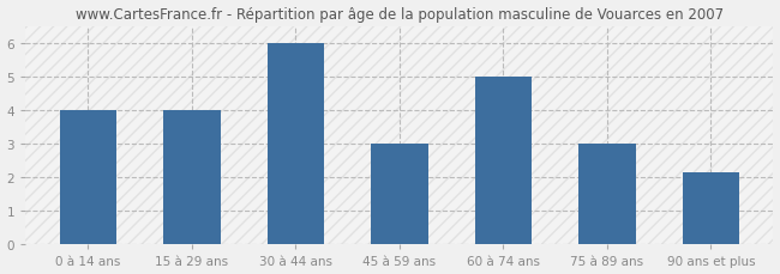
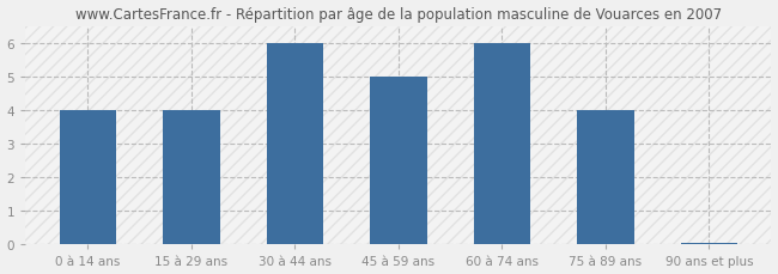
45 à 59 ans: 3.00 -> 5.00
60 à 74 ans: 5.00 -> 6.00
75 à 89 ans: 3.00 -> 4.00
90 ans et plus: 2.15 -> 0.05
